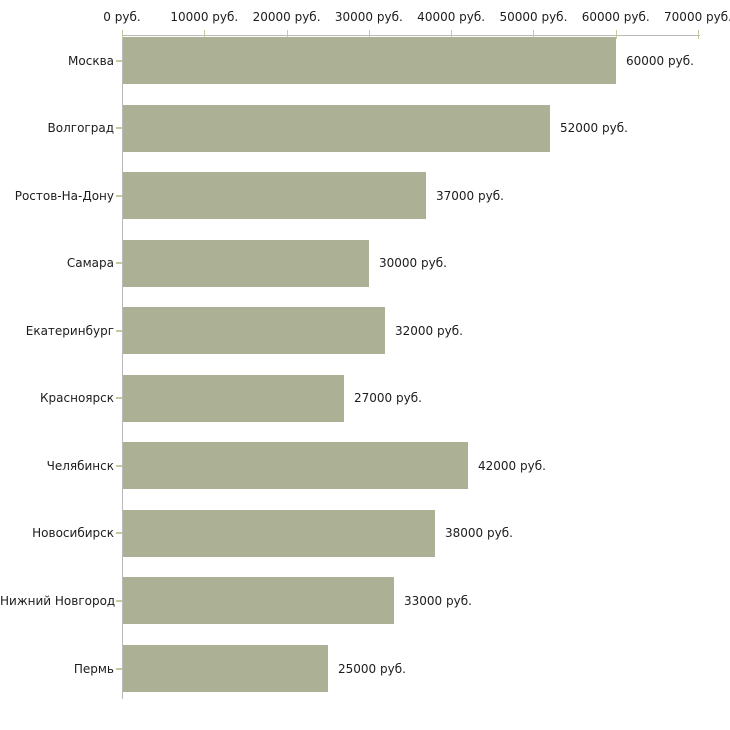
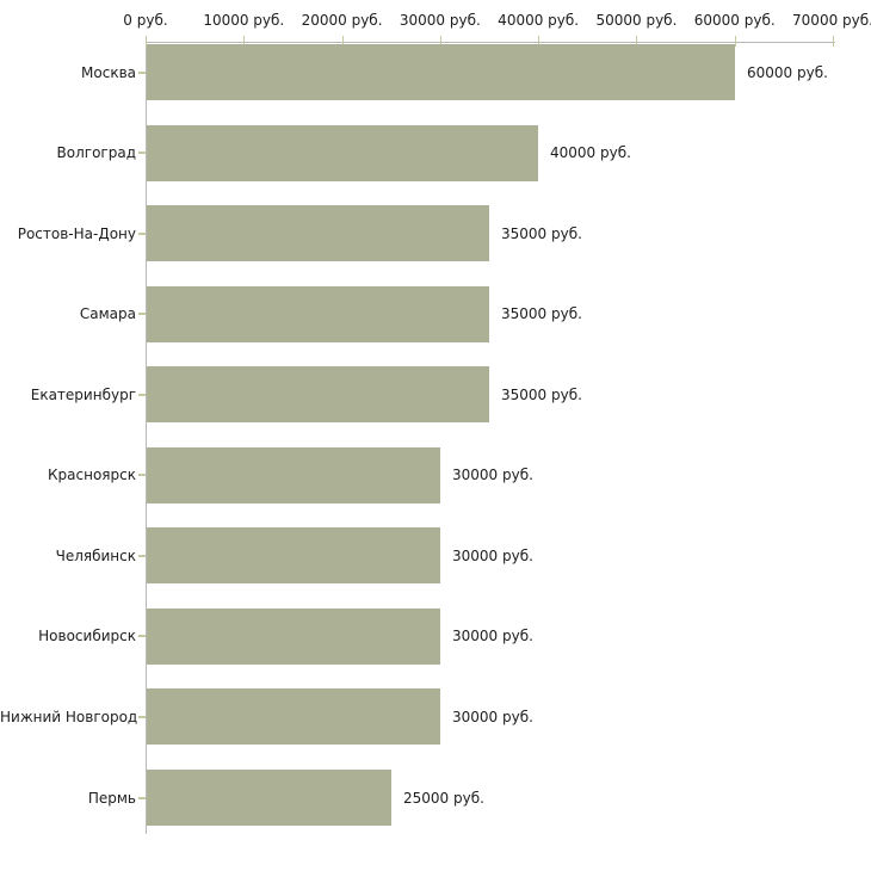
Волгоград: 52000 -> 40000
Ростов-На-Дону: 37000 -> 35000
Самара: 30000 -> 35000
Екатеринбург: 32000 -> 35000
Красноярск: 27000 -> 30000
Челябинск: 42000 -> 30000
Новосибирск: 38000 -> 30000
Нижний Новгород: 33000 -> 30000
